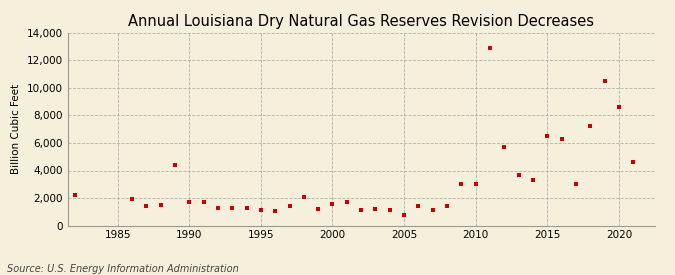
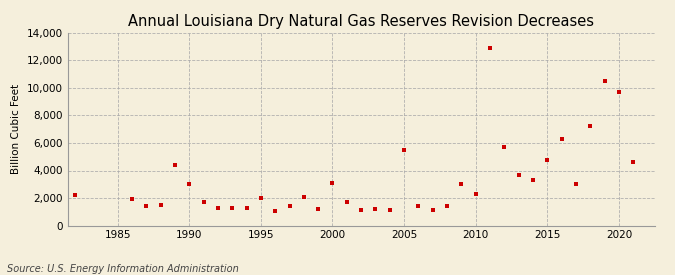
1990: 1,700 -> 3,000
1995: 1,200 -> 2,000
2000: 1,600 -> 3,100
2005: 800 -> 5,500
2010: 3,000 -> 2,300
2015: 6,500 -> 4,800
2020: 8,600 -> 9,700
